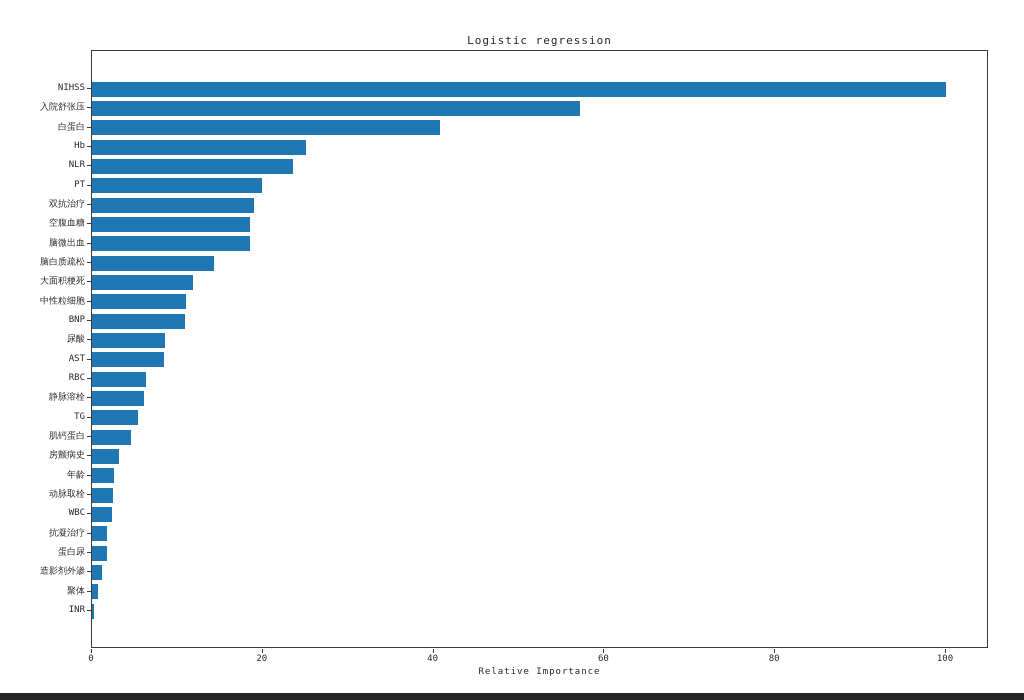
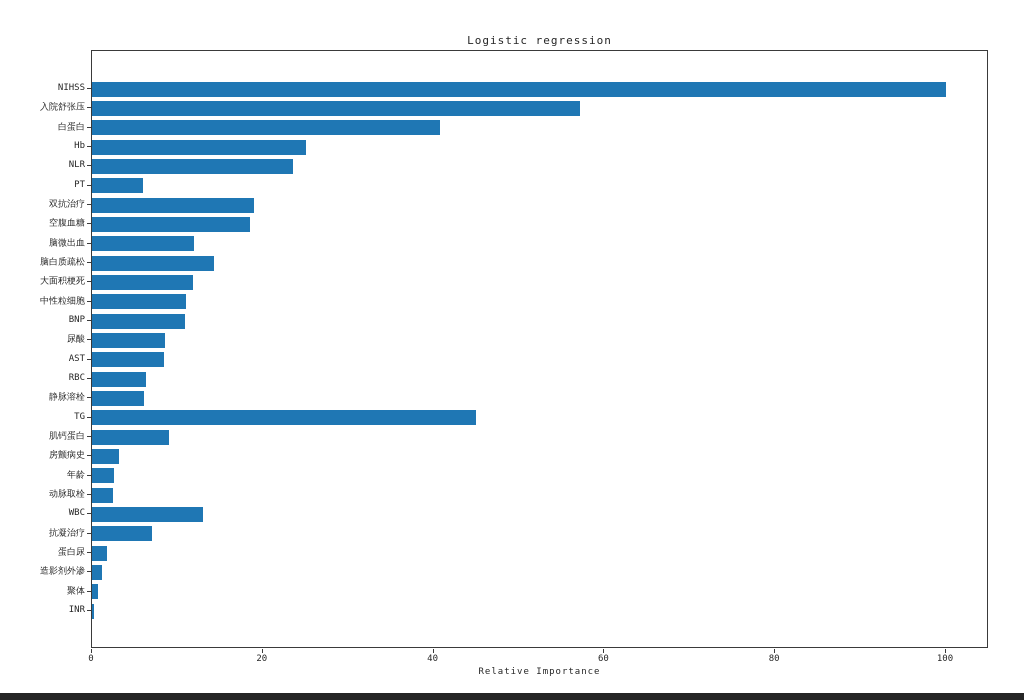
PT: 20 -> 6
脑微出血: 18 -> 12
TG: 5 -> 45
肌钙蛋白: 5 -> 9
WBC: 2 -> 13
抗凝治疗: 2 -> 7
